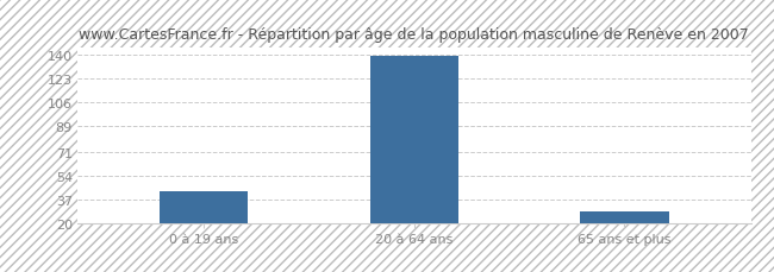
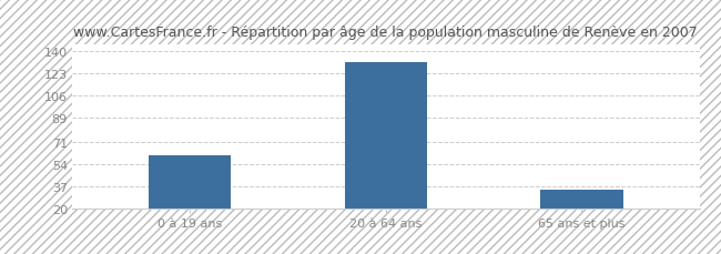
0 à 19 ans: 43 -> 60
20 à 64 ans: 139 -> 132
65 ans et plus: 28 -> 34
